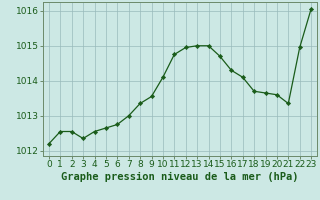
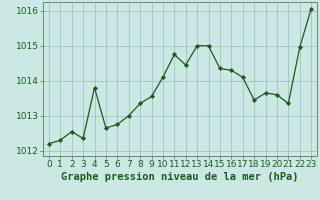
1: 1012.55 -> 1012.30
4: 1012.55 -> 1013.80
12: 1014.95 -> 1014.45
15: 1014.70 -> 1014.35
18: 1013.70 -> 1013.45
